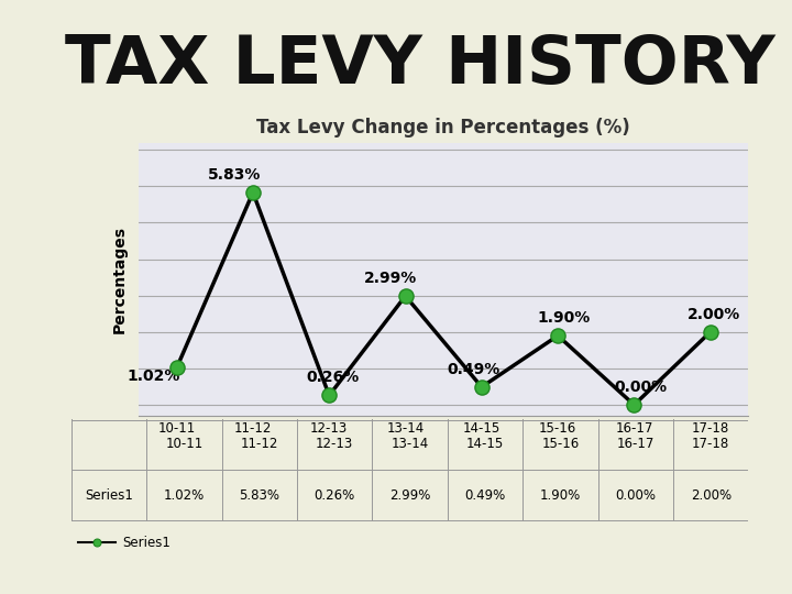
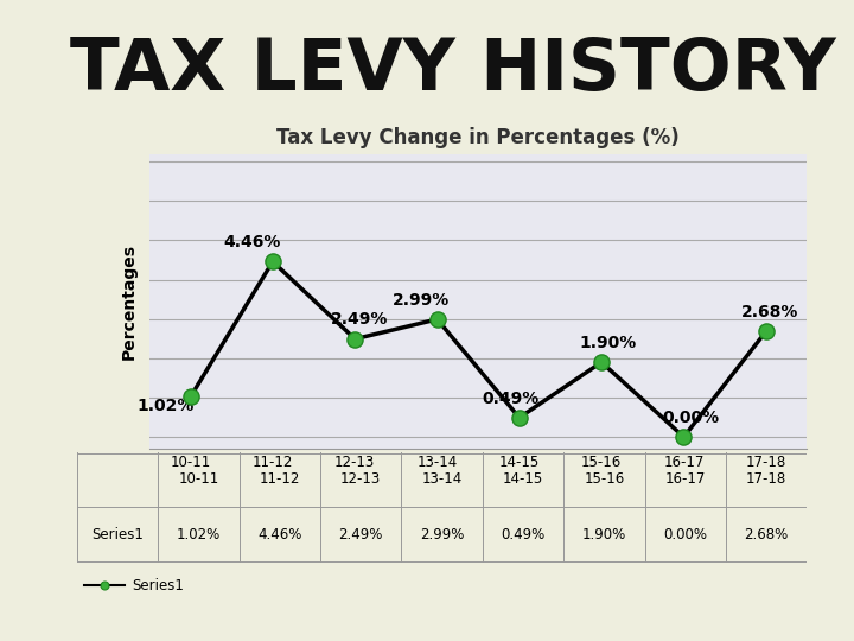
Tax Levy Change in Percentages (%)/11-12: 5.83% -> 4.46%
Tax Levy Change in Percentages (%)/12-13: 0.26% -> 2.49%
Tax Levy Change in Percentages (%)/17-18: 2.00% -> 2.68%
